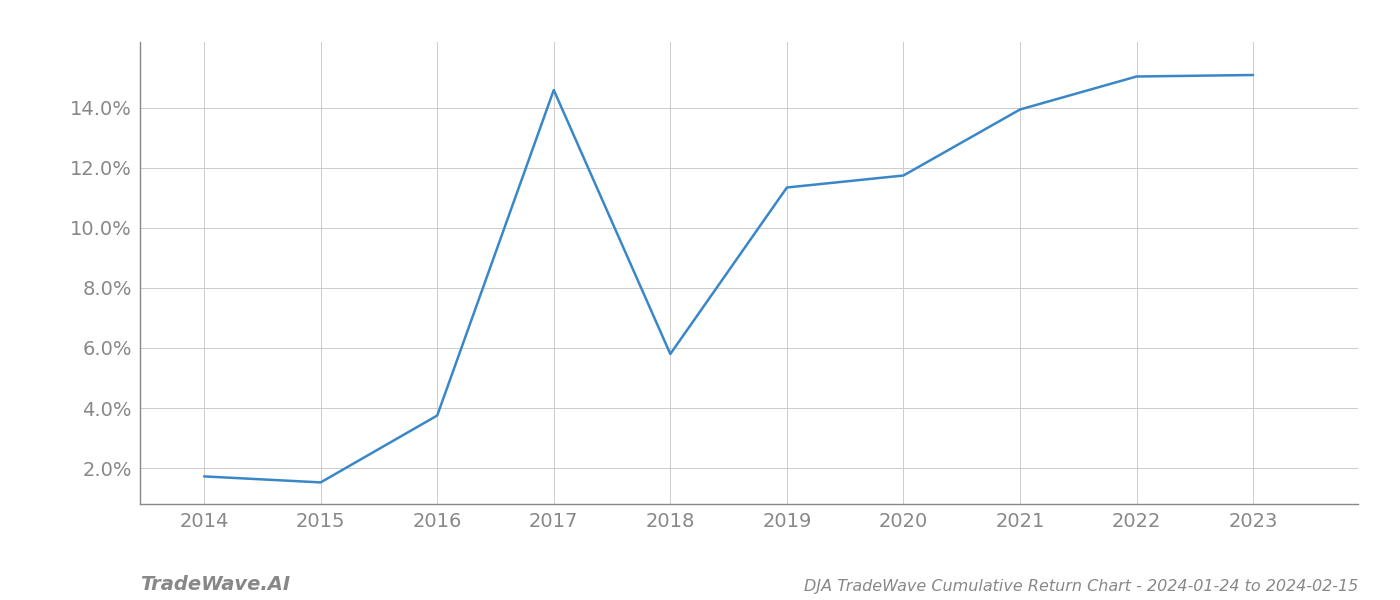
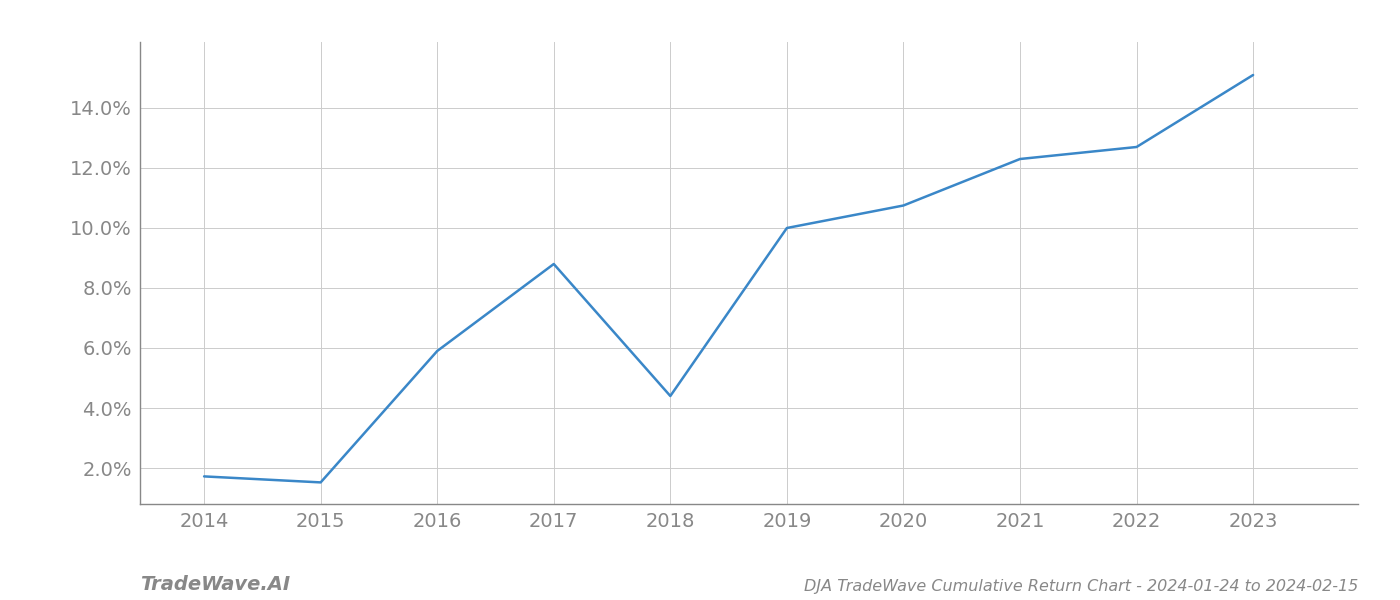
2016: 3.75% -> 5.90%
2017: 14.60% -> 8.80%
2018: 5.80% -> 4.40%
2019: 11.35% -> 10.00%
2020: 11.75% -> 10.75%
2021: 13.95% -> 12.30%
2022: 15.05% -> 12.70%
